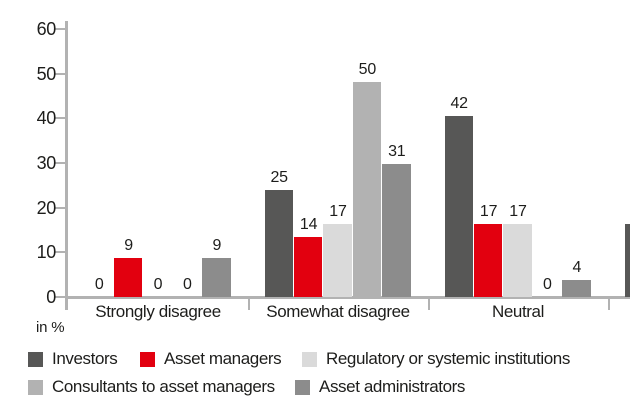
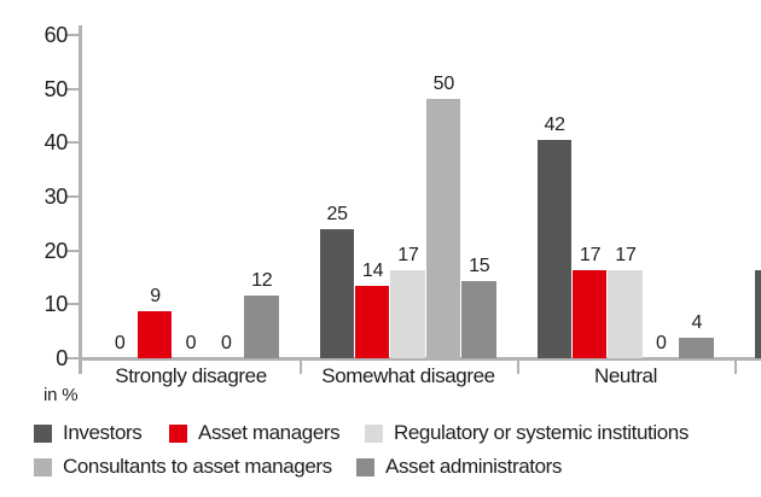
Asset administrators/Strongly disagree: 9 -> 12
Asset administrators/Somewhat disagree: 31 -> 15
